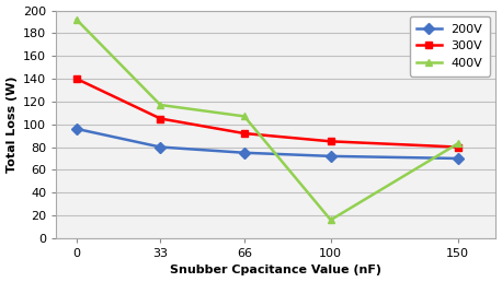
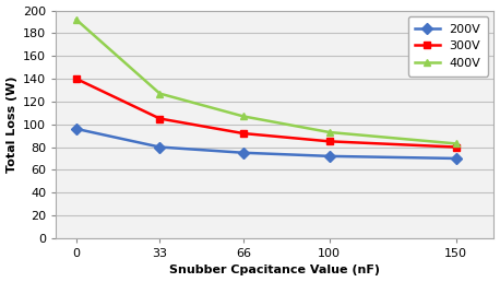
400V/33: 117 -> 127
400V/100: 16 -> 93
